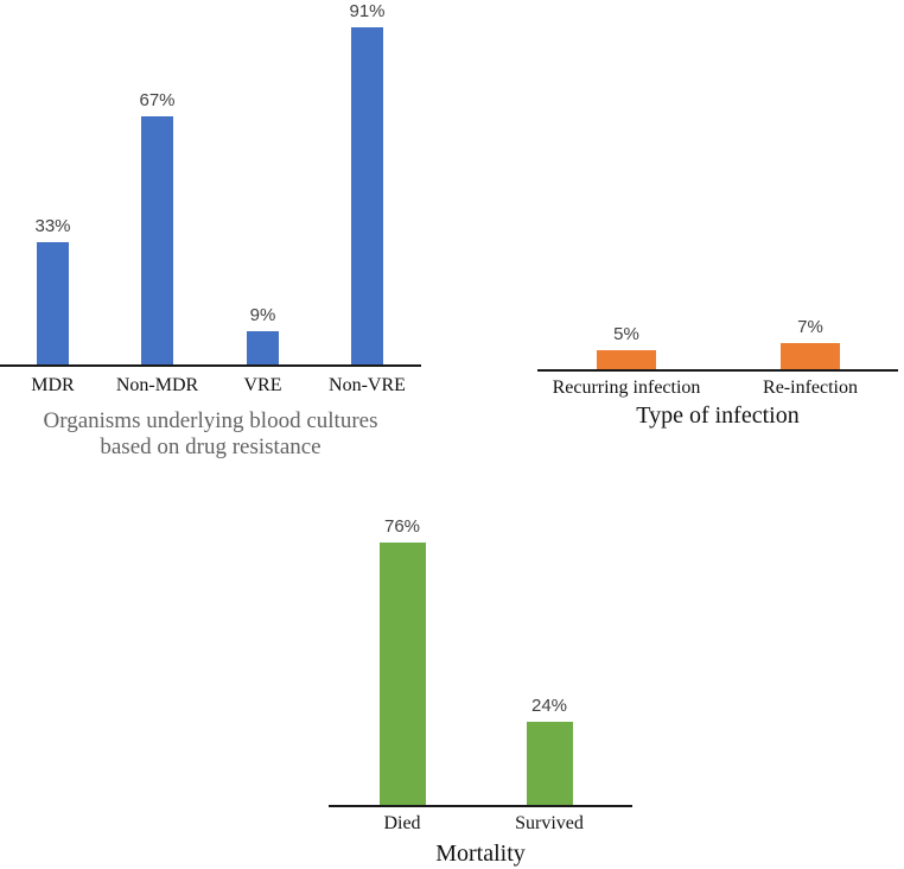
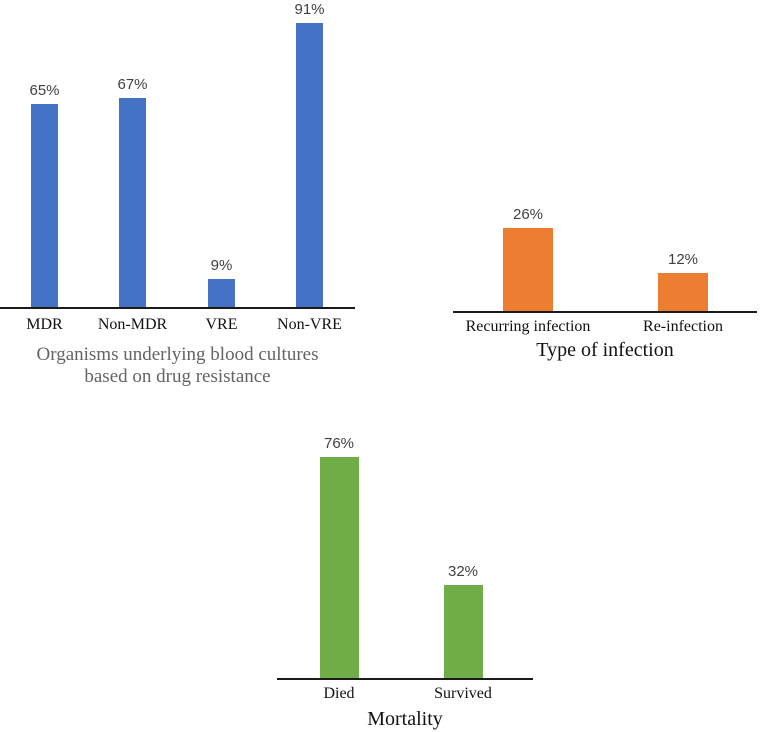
Organisms underlying blood cultures based on drug resistance/MDR: 33% -> 65%
Type of infection/Recurring infection: 5% -> 26%
Type of infection/Re-infection: 7% -> 12%
Mortality/Survived: 24% -> 32%
